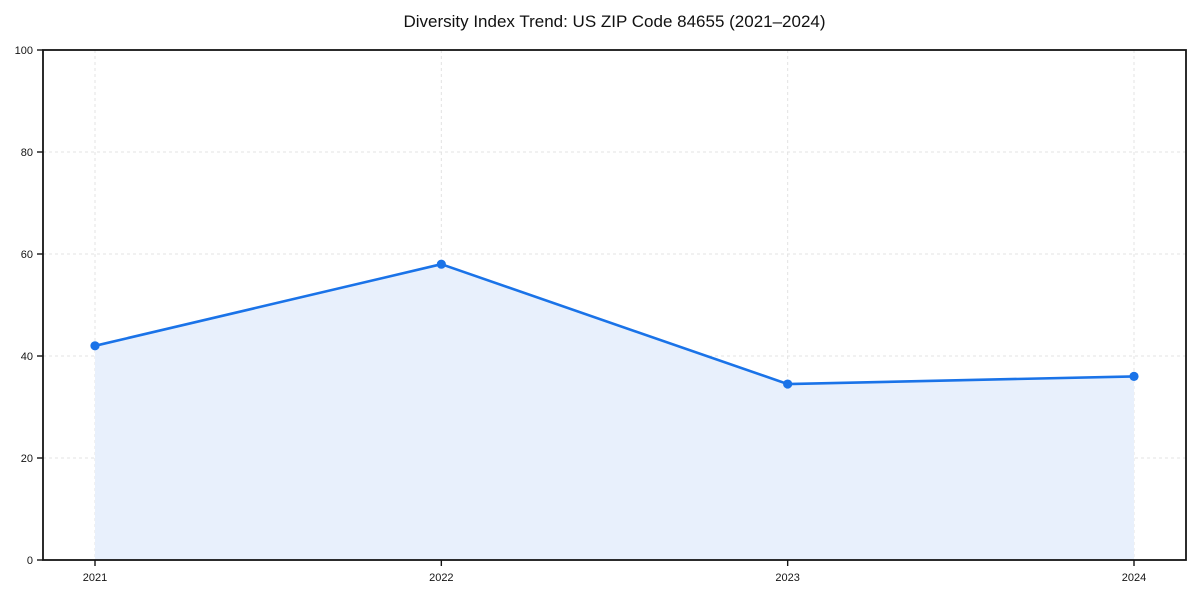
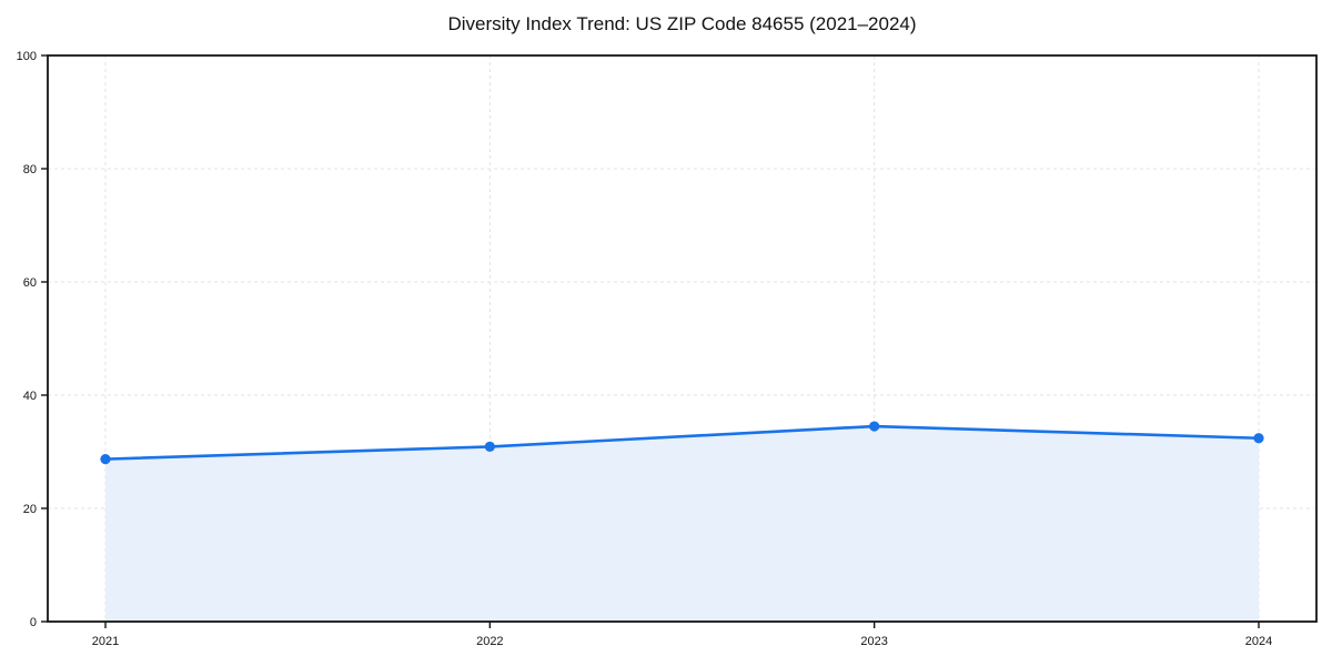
2021: 42 -> 29
2022: 58 -> 31
2024: 36 -> 32
